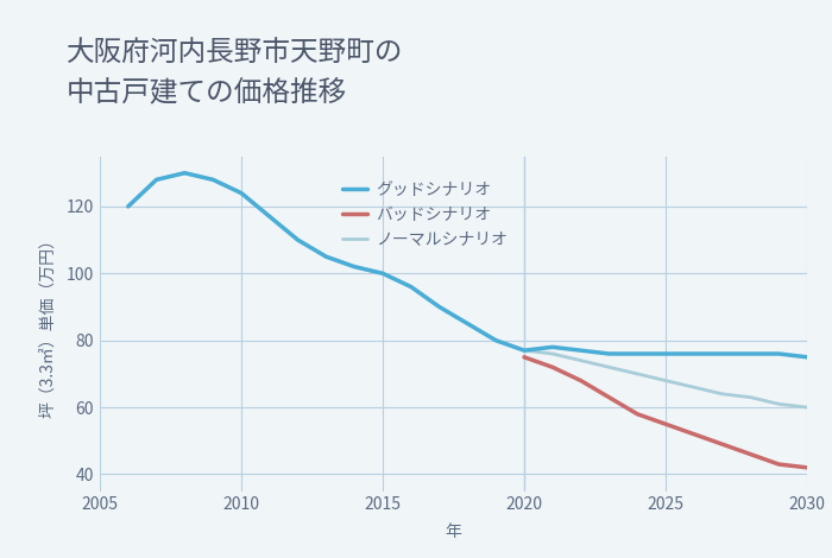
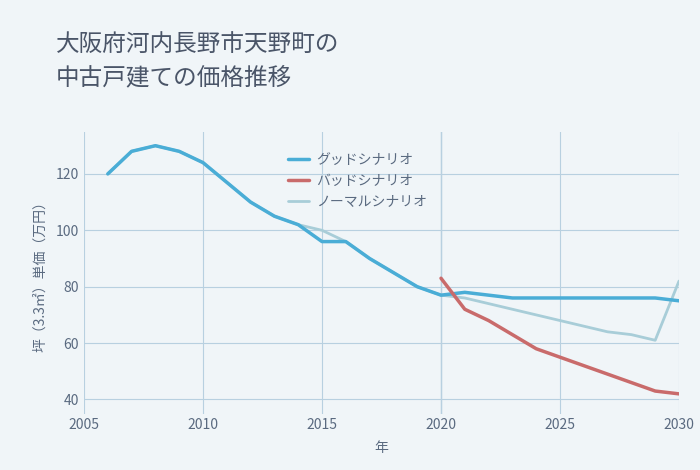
グッドシナリオ/2015: 100 -> 96
バッドシナリオ/2020: 75 -> 83
ノーマルシナリオ/2030: 60 -> 82
